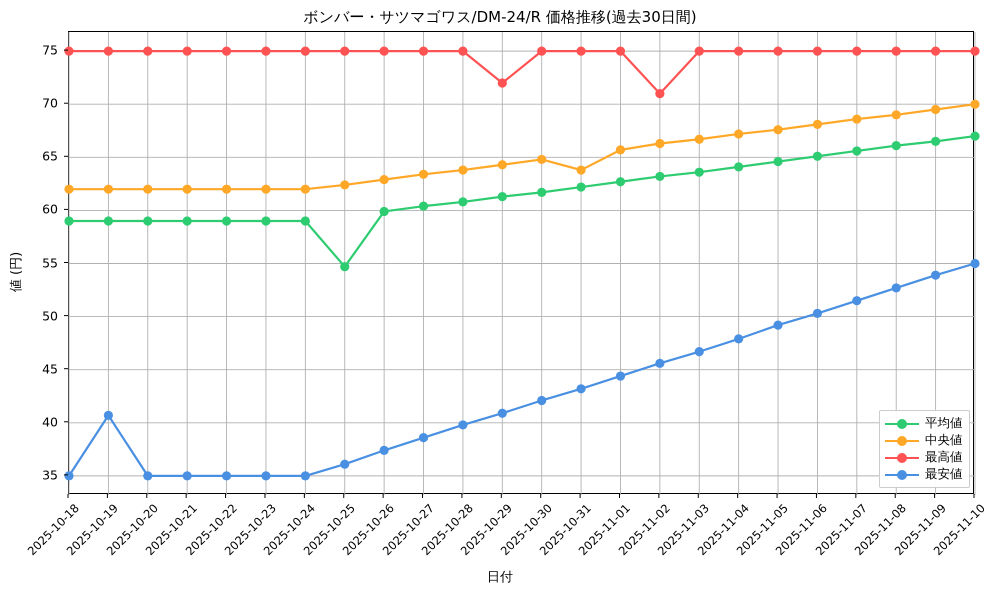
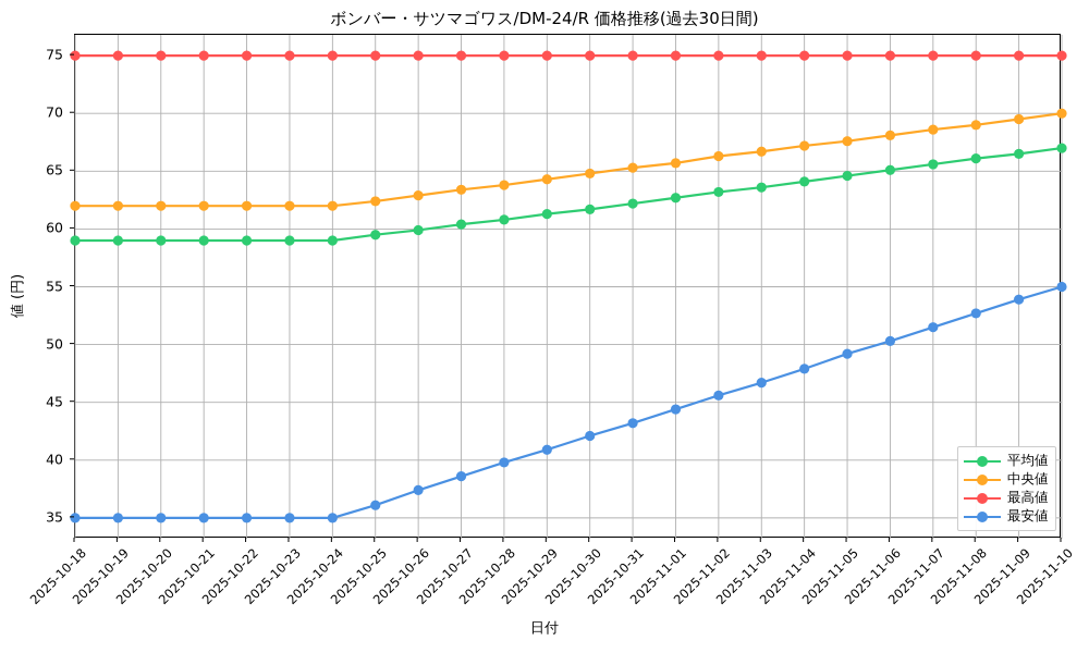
最安値/2025-10-19: 40.7 -> 35.0
平均値/2025-10-25: 54.7 -> 59.5
最高値/2025-10-29: 72 -> 75
中央値/2025-10-31: 63.8 -> 65.3
最高値/2025-11-02: 71 -> 75
